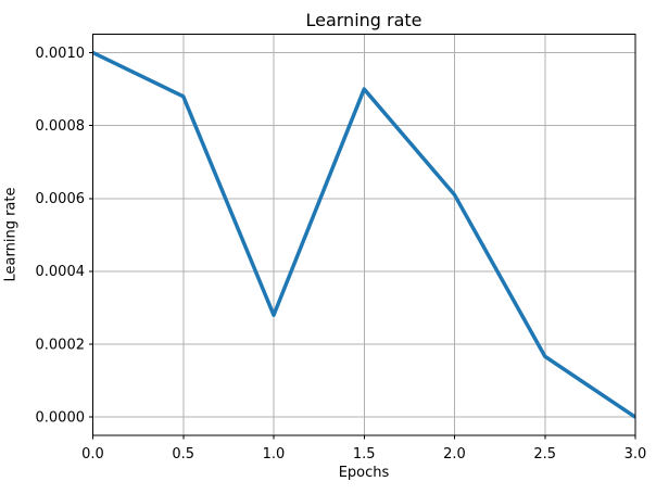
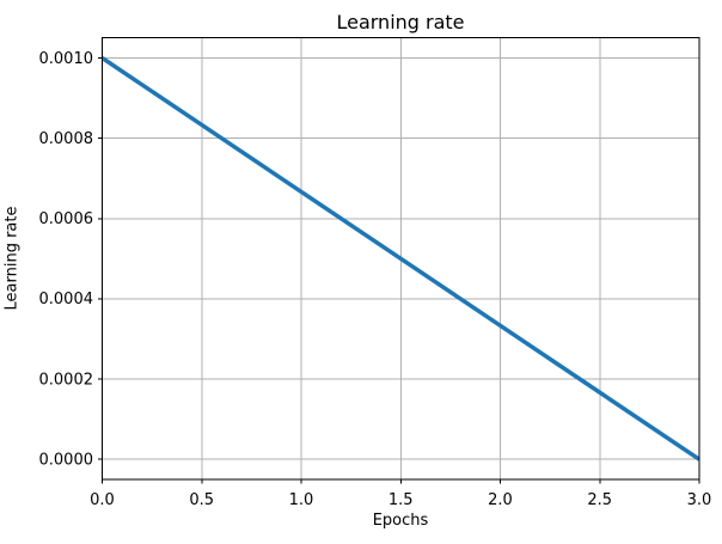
0.5: 0.00088 -> 0.00083
1.0: 0.00028 -> 0.00067
1.5: 0.00090 -> 0.00050
2.0: 0.00061 -> 0.00033
